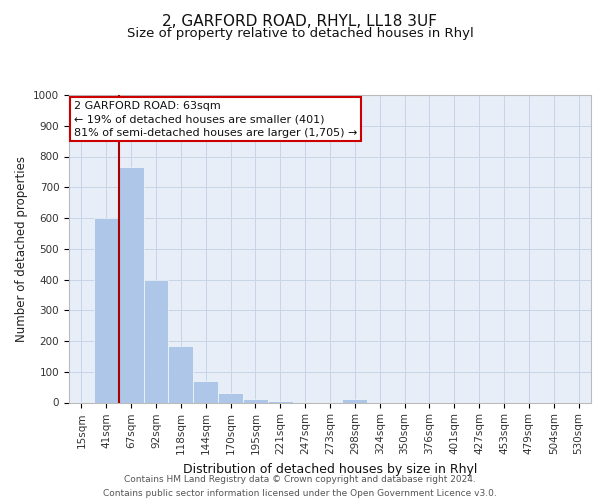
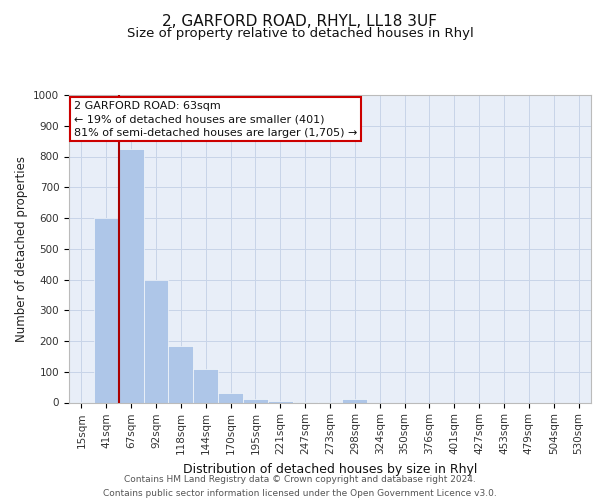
67sqm: 765 -> 825
144sqm: 70 -> 110
